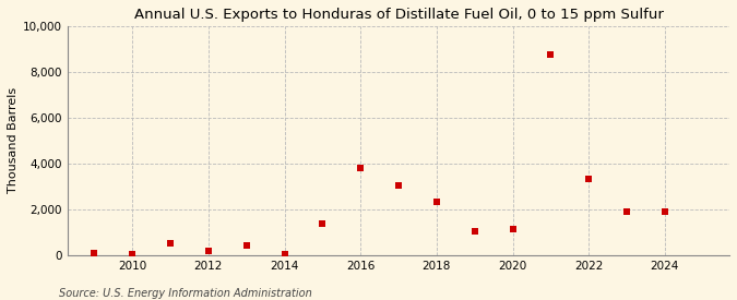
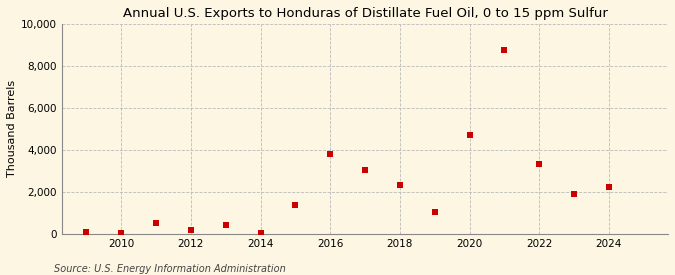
2020: 1,150 -> 4,700
2024: 1,900 -> 2,250
